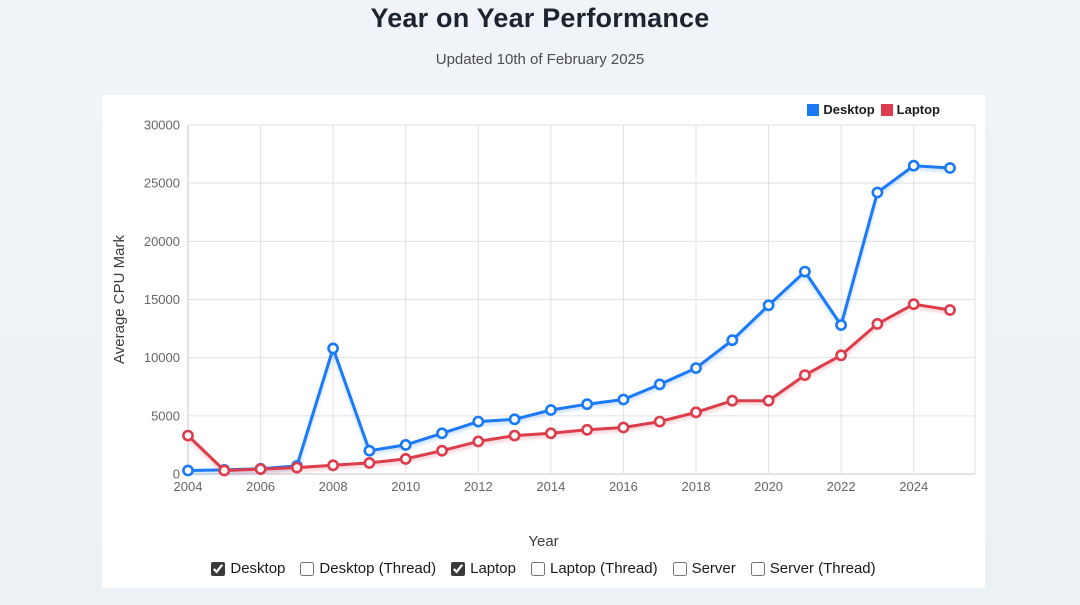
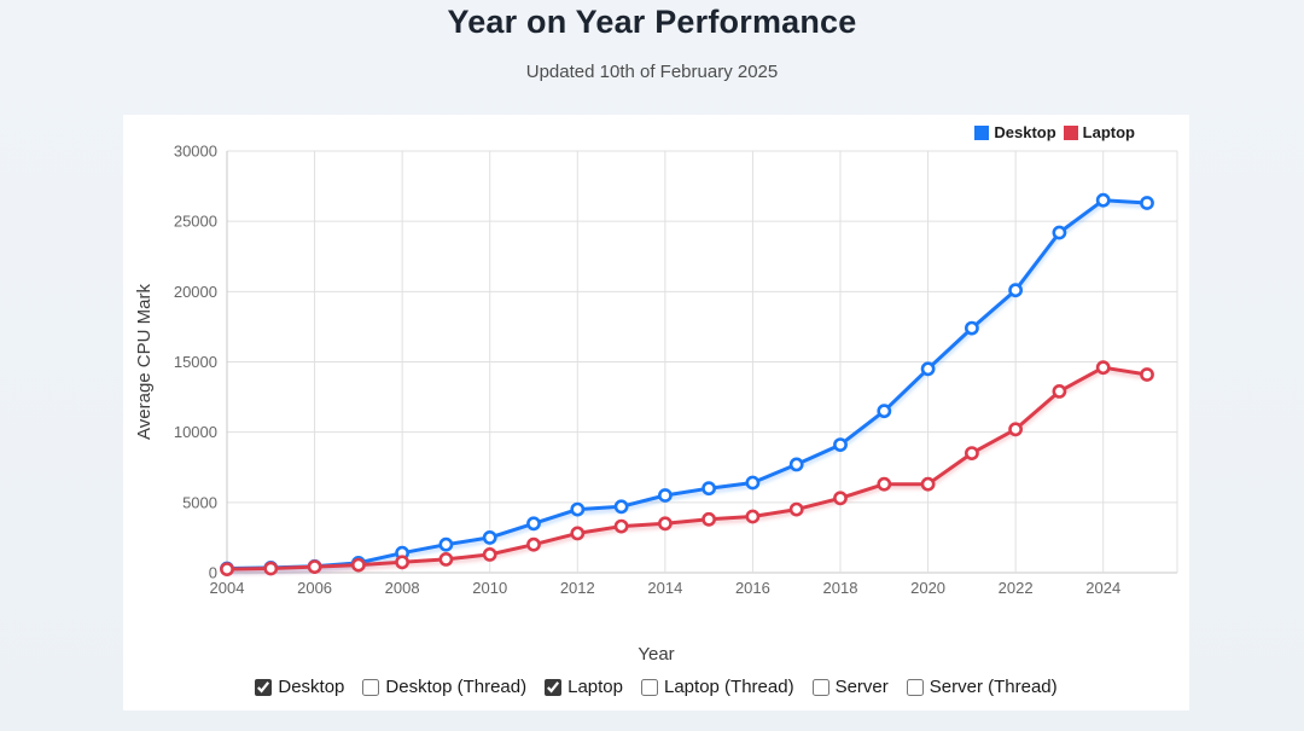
Laptop/2004: 3300 -> 200
Desktop/2008: 10800 -> 1400
Desktop/2022: 12800 -> 20100
